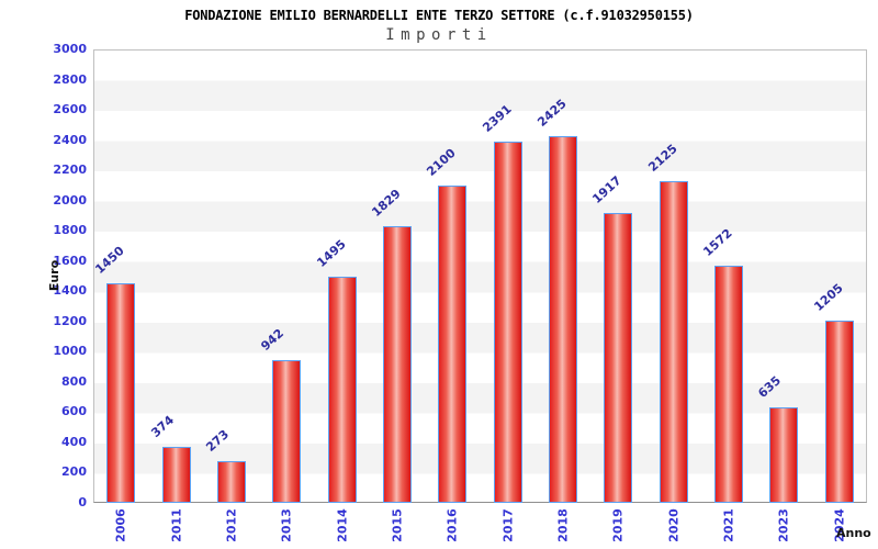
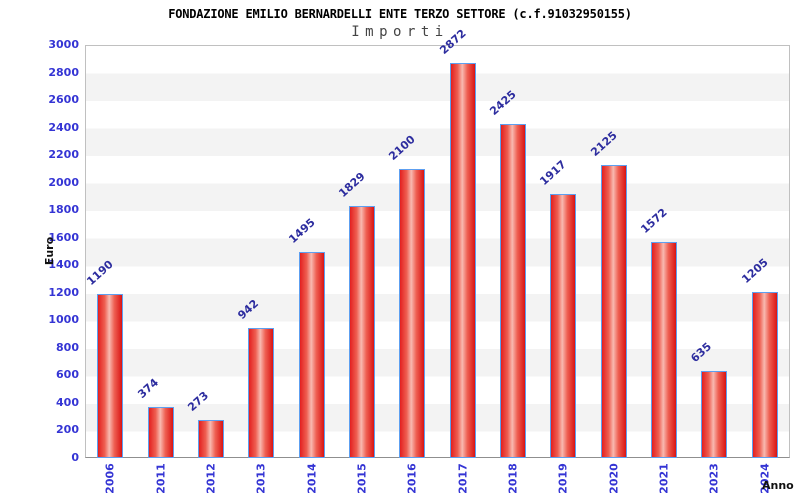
2006: 1450 -> 1190
2017: 2391 -> 2872
